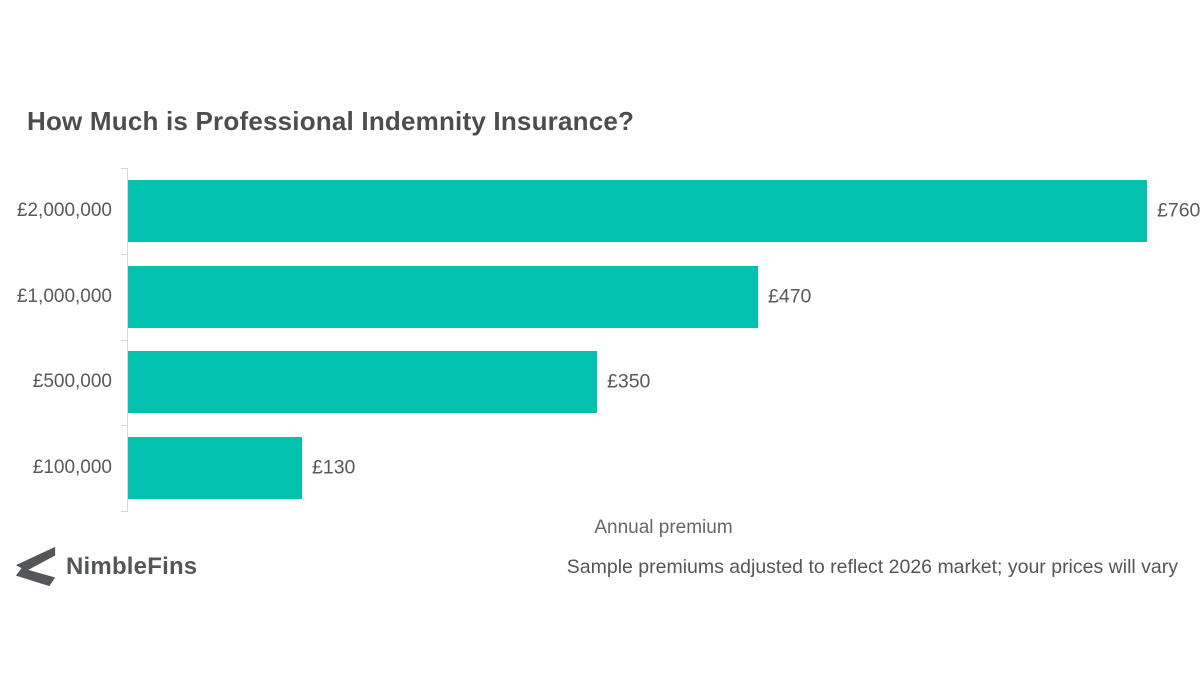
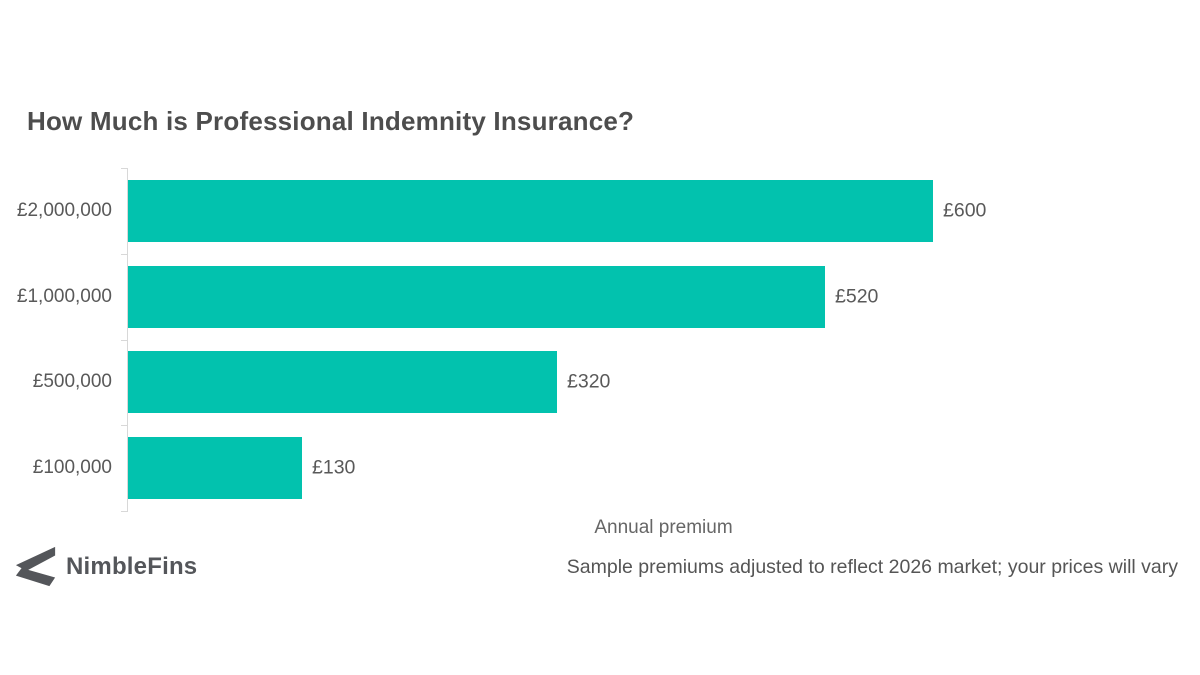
£2,000,000: £760 -> £600
£1,000,000: £470 -> £520
£500,000: £350 -> £320
